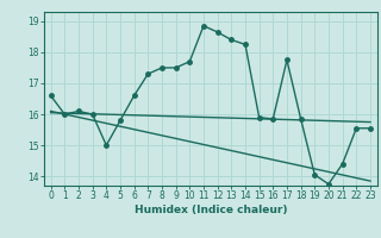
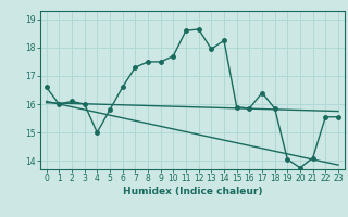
11: 18.85 -> 18.60
13: 18.40 -> 17.95
17: 17.75 -> 16.40
21: 14.40 -> 14.10
